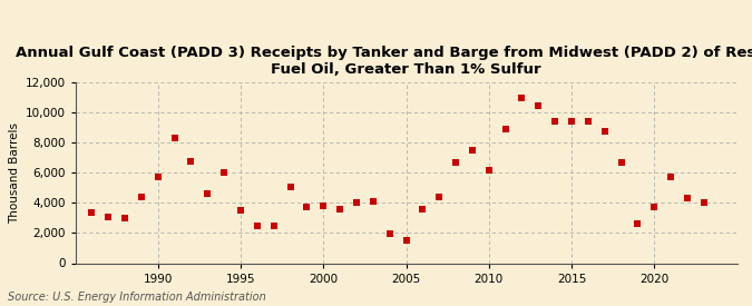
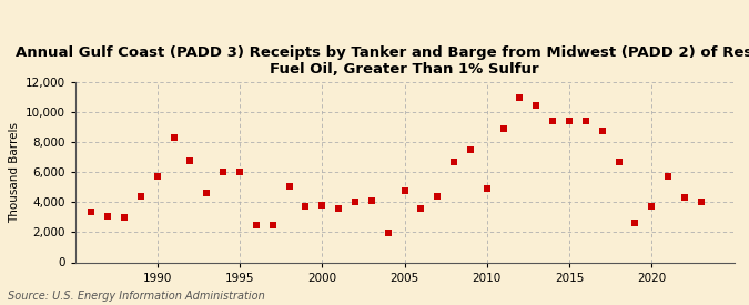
1995: 3,500 -> 6,000
2005: 1,600 -> 4,800
2010: 6,200 -> 4,900
